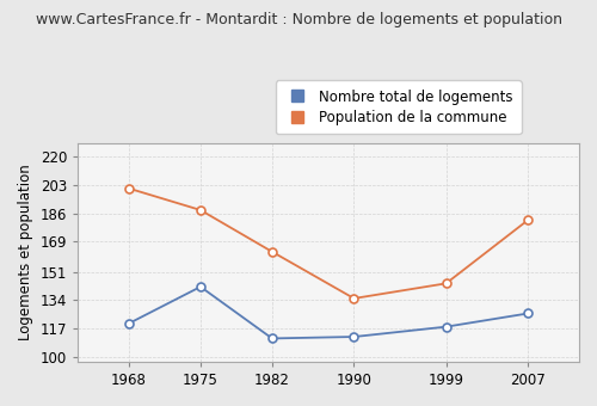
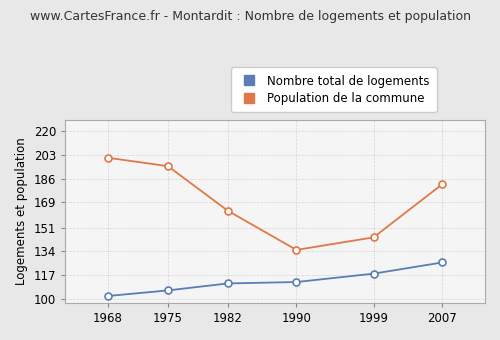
Nombre total de logements/1968: 120 -> 102
Nombre total de logements/1975: 142 -> 106
Population de la commune/1975: 188 -> 195
